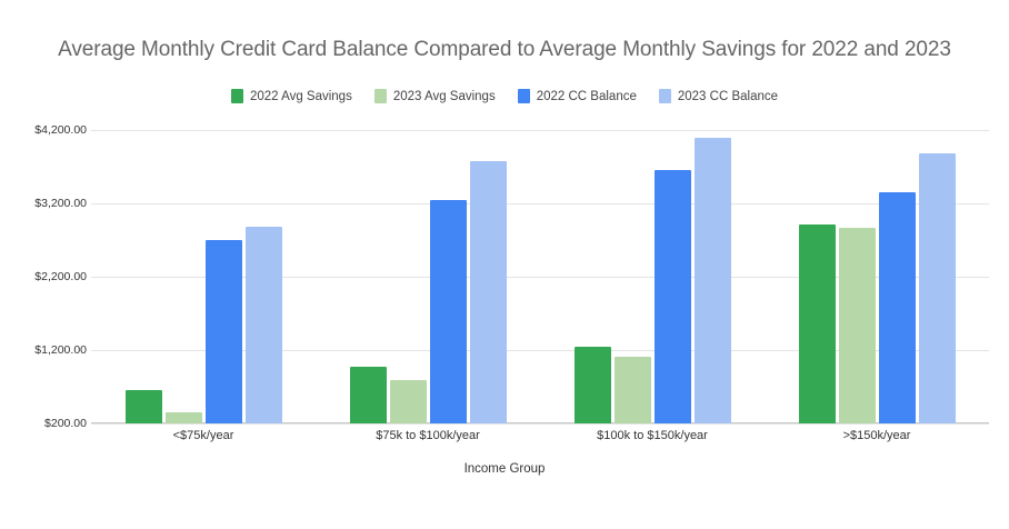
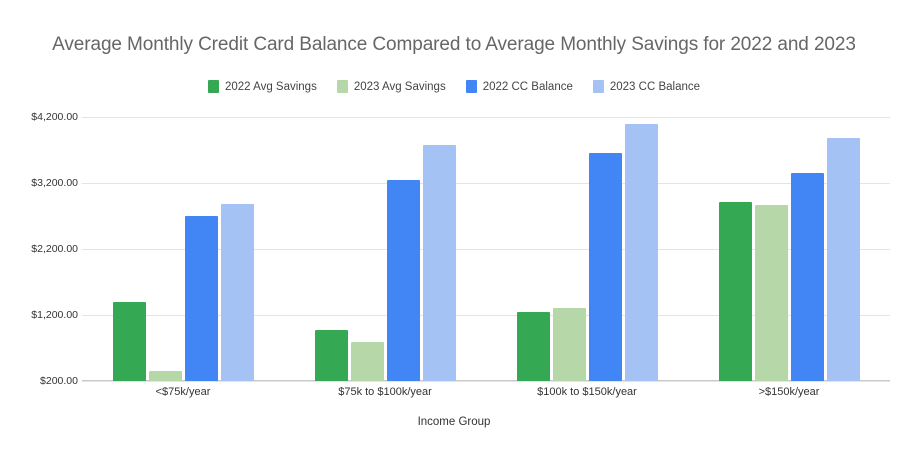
2022 Avg Savings/<$75k/year: $600 -> $1400
2023 Avg Savings/$100k to $150k/year: $1100 -> $1300
